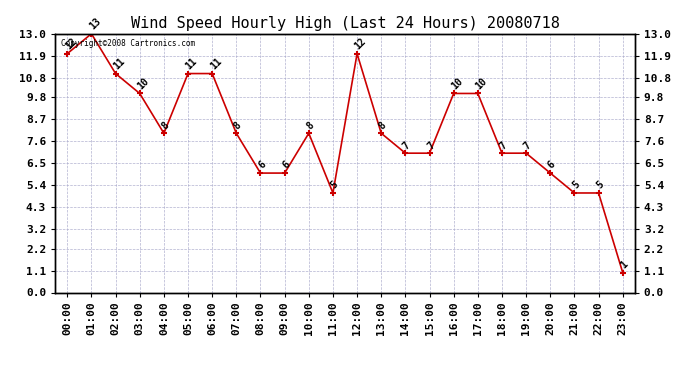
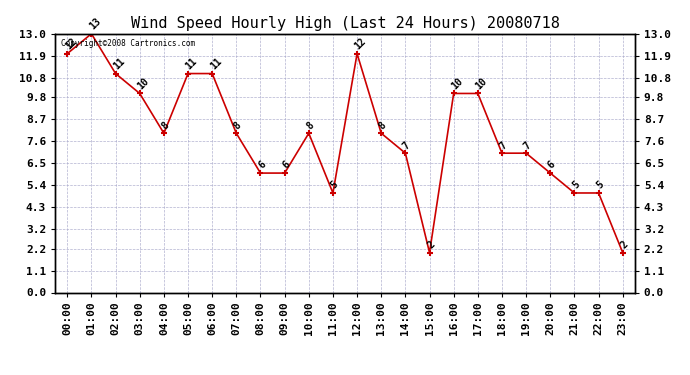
15:00: 7 -> 2
23:00: 1 -> 2
